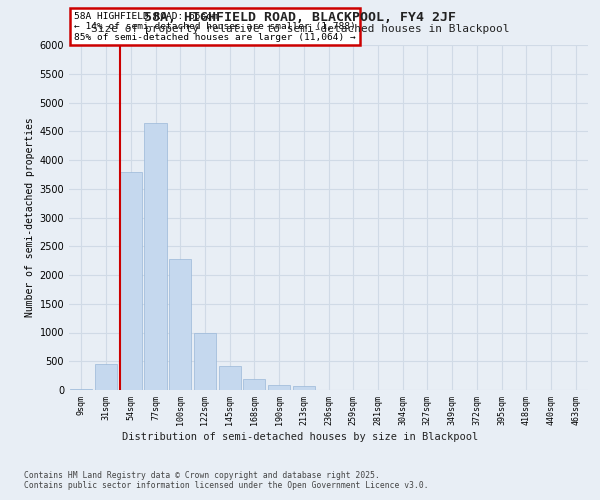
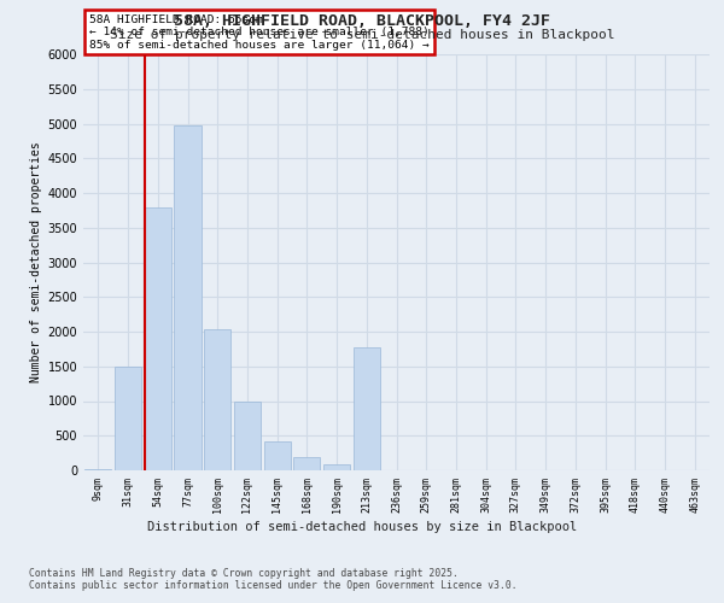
31sqm: 450 -> 1500
77sqm: 4650 -> 4980
100sqm: 2280 -> 2040
213sqm: 80 -> 1780
